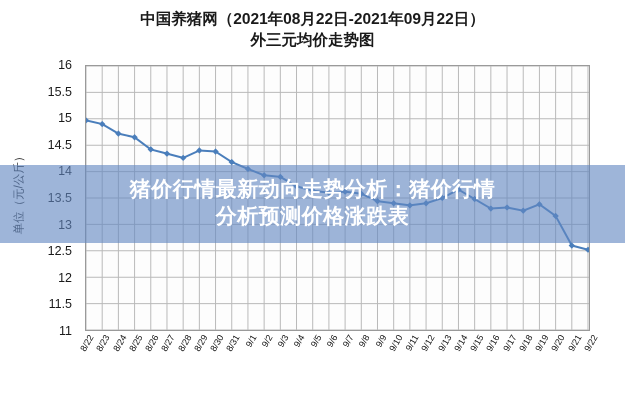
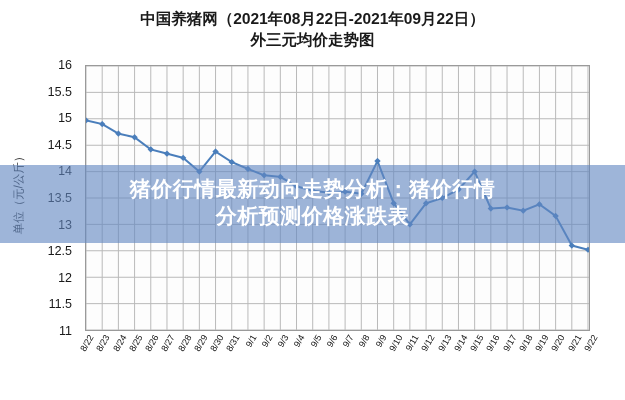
8/29: 14.4 -> 14.0
9/9: 13.4 -> 14.2
9/11: 13.4 -> 13.0
9/15: 13.5 -> 14.0
